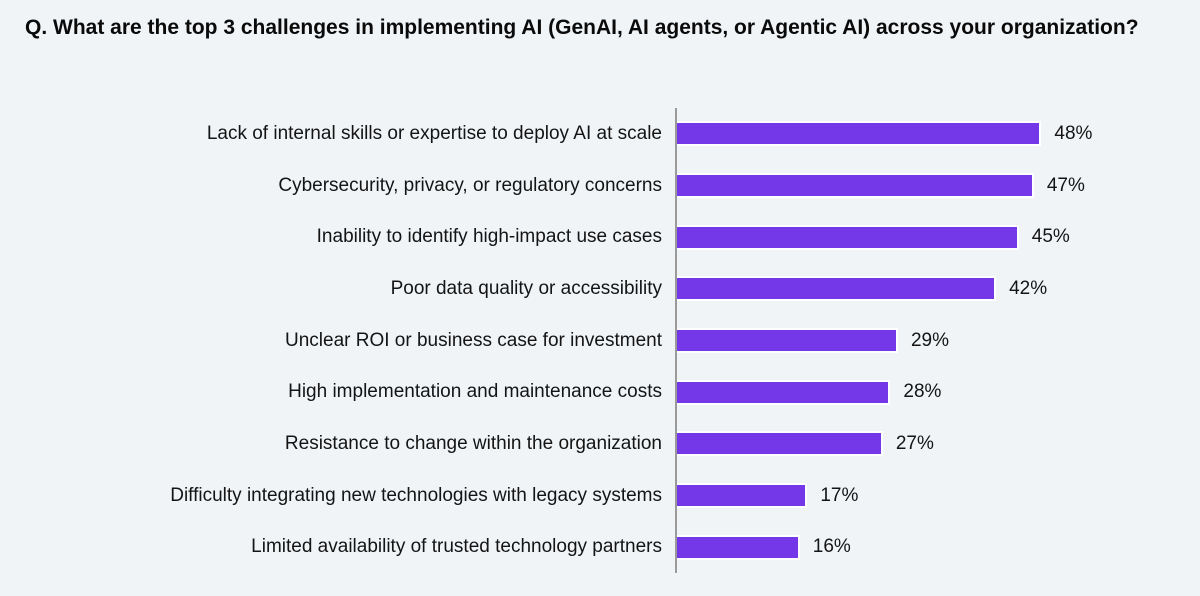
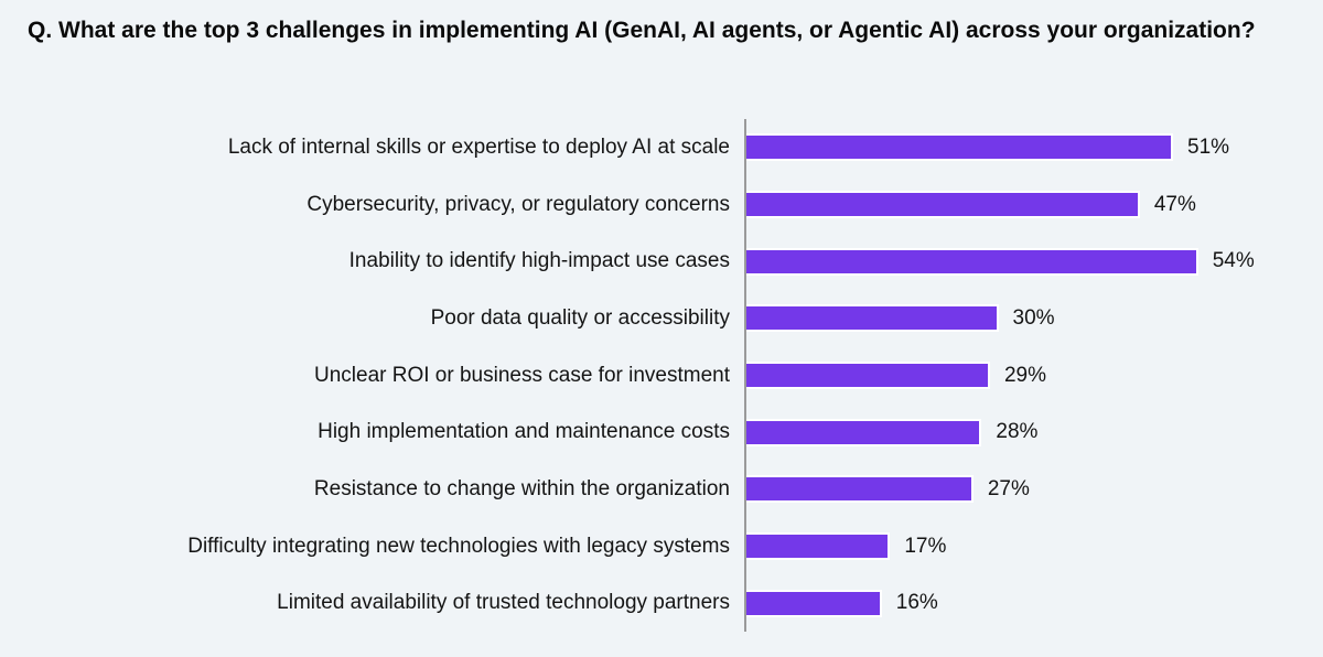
Lack of internal skills or expertise to deploy AI at scale: 48% -> 51%
Inability to identify high-impact use cases: 45% -> 54%
Poor data quality or accessibility: 42% -> 30%
